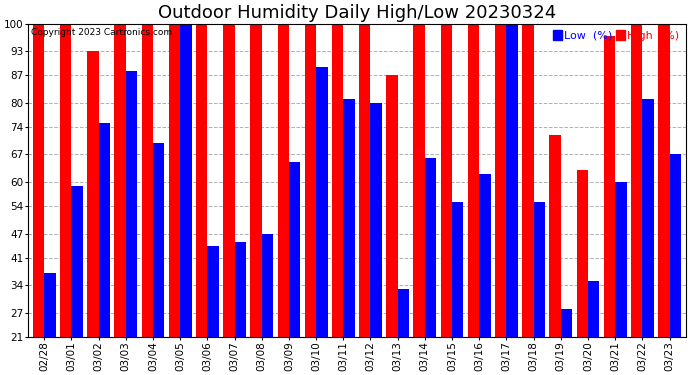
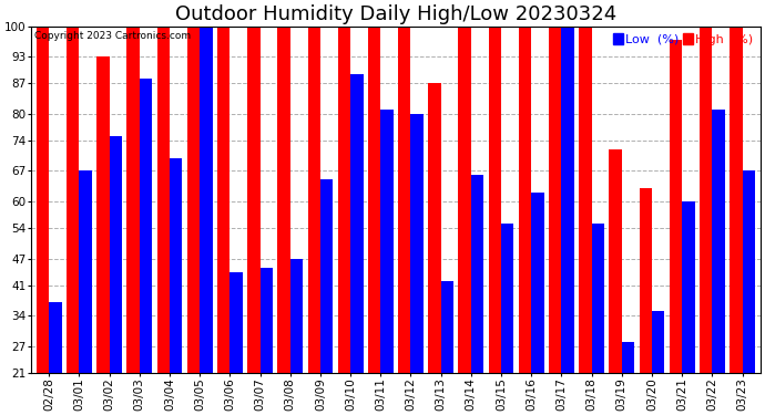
Low (%)/03/01: 59 -> 67
Low (%)/03/13: 33 -> 42
